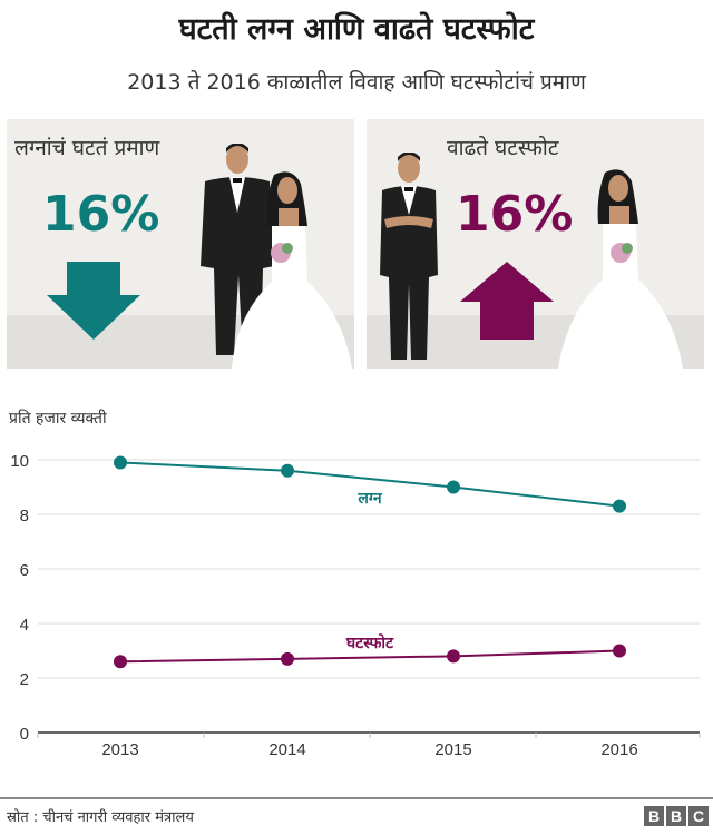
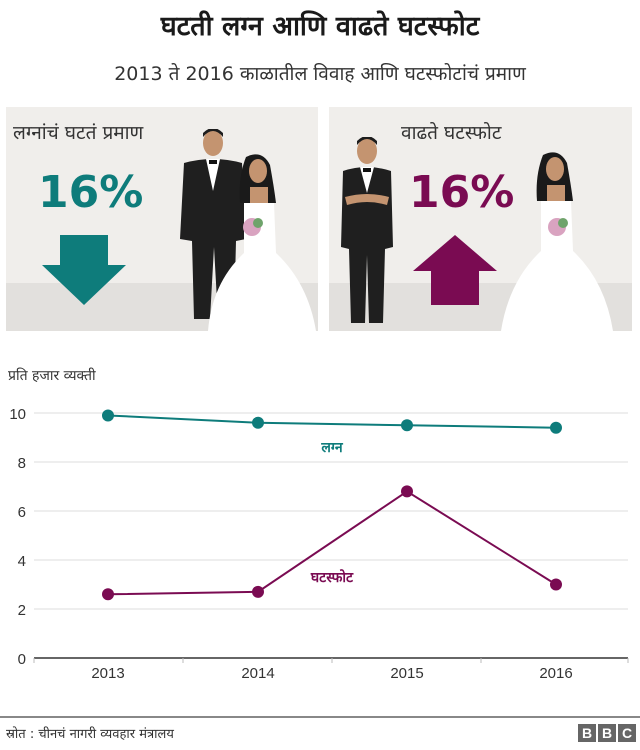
लग्न/2015: 9.0 -> 9.5
घटस्फोट/2015: 2.8 -> 6.8
लग्न/2016: 8.3 -> 9.4
